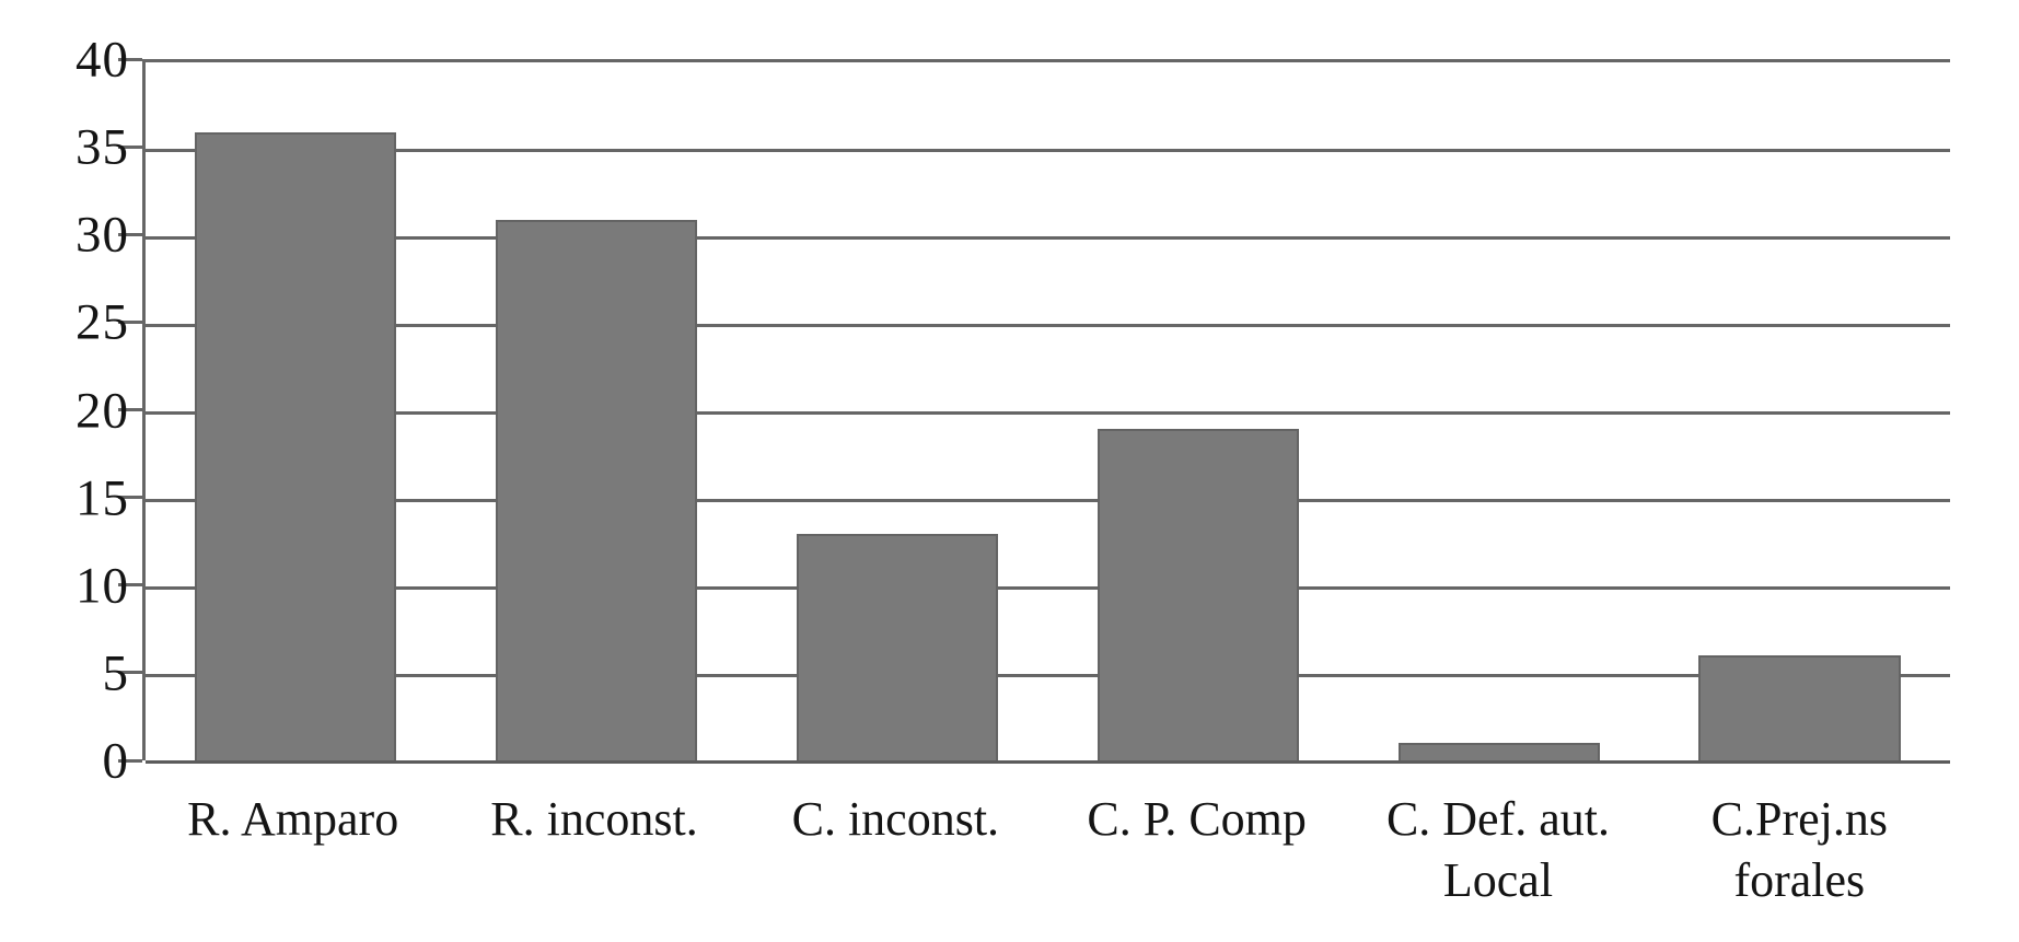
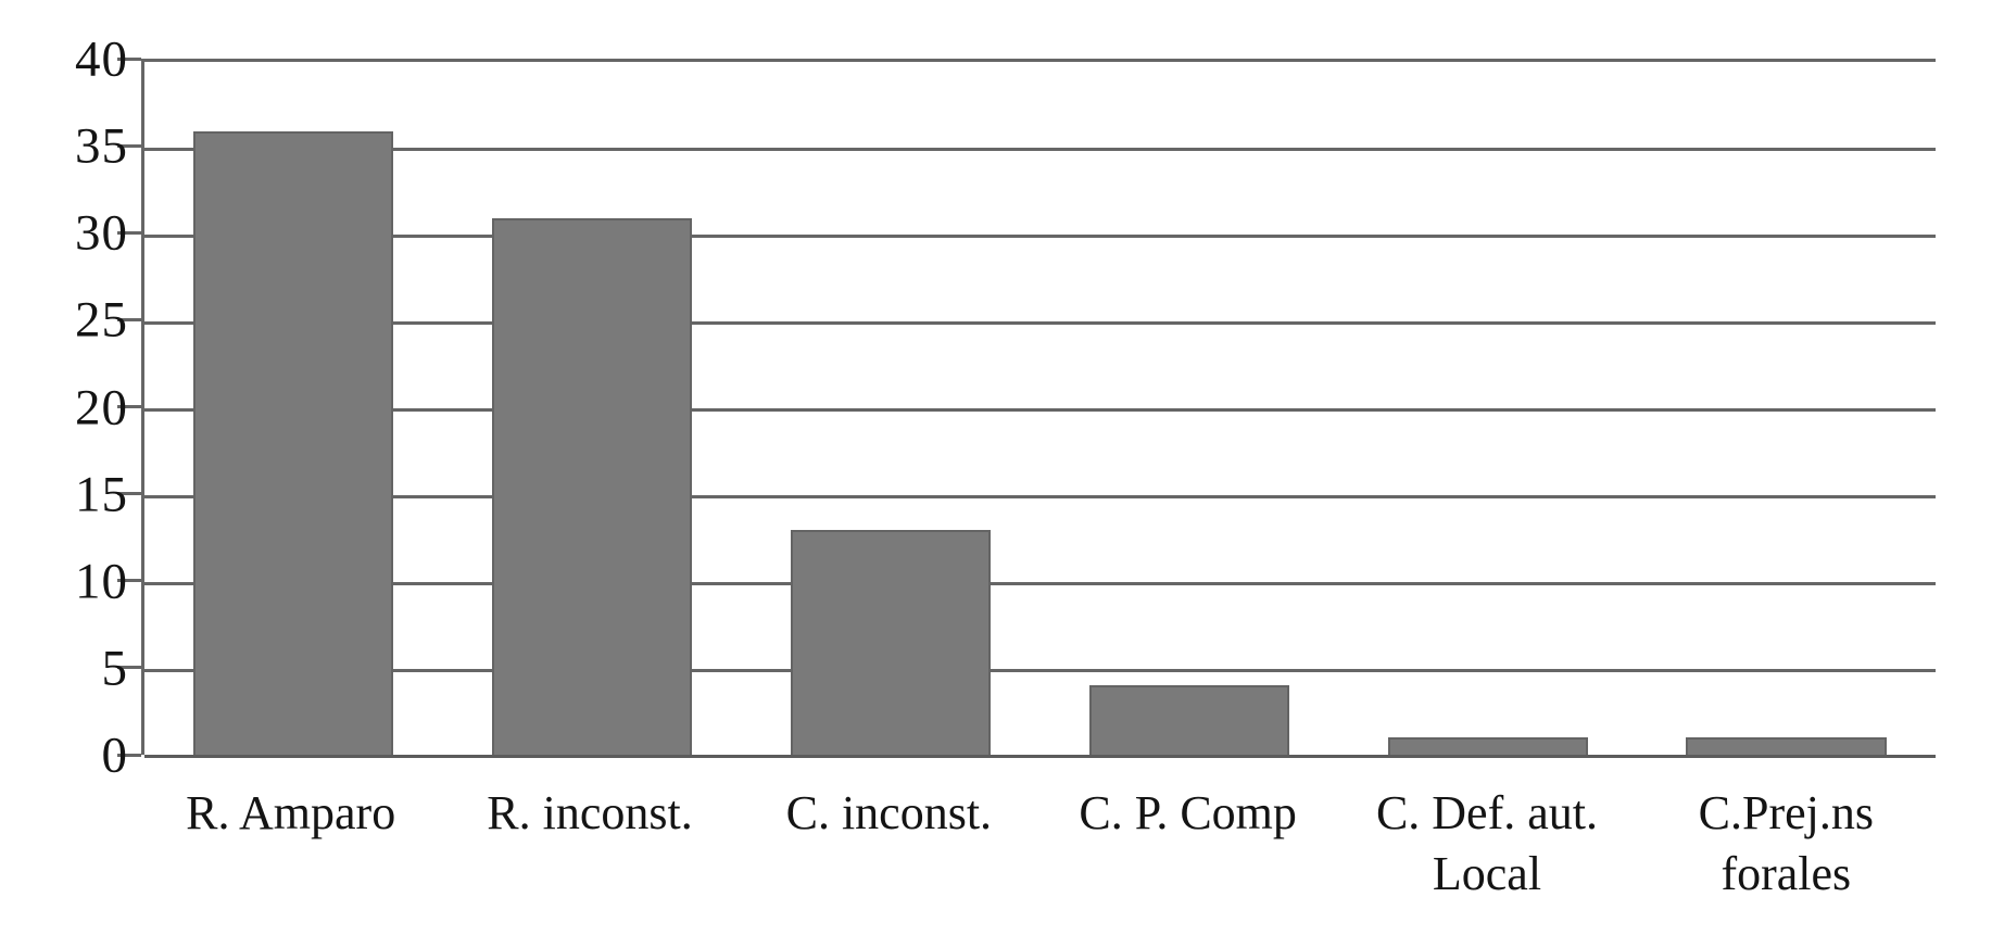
C. P. Comp: 19 -> 4
C.Prej.ns forales: 6 -> 1
